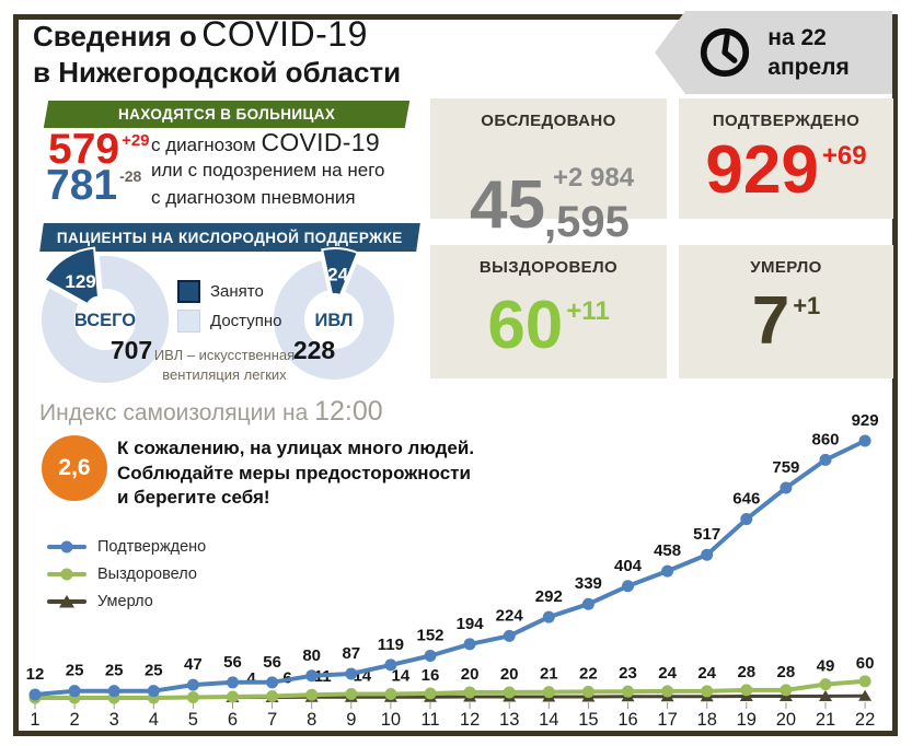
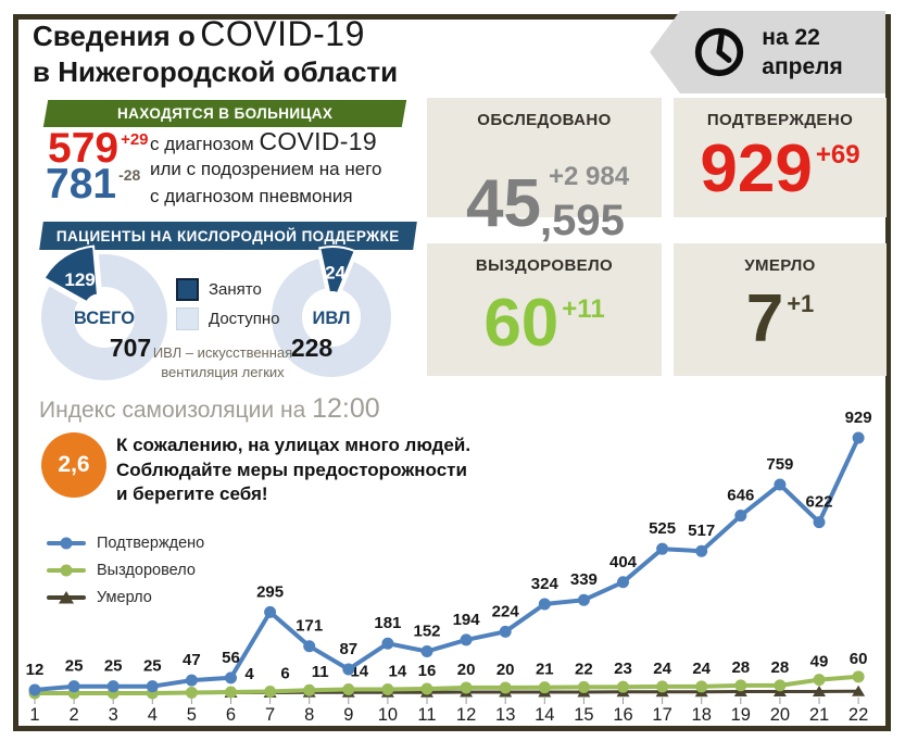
Подтверждено/7: 56 -> 295
Подтверждено/8: 80 -> 171
Подтверждено/10: 119 -> 181
Подтверждено/14: 292 -> 324
Подтверждено/17: 458 -> 525
Подтверждено/21: 860 -> 622
